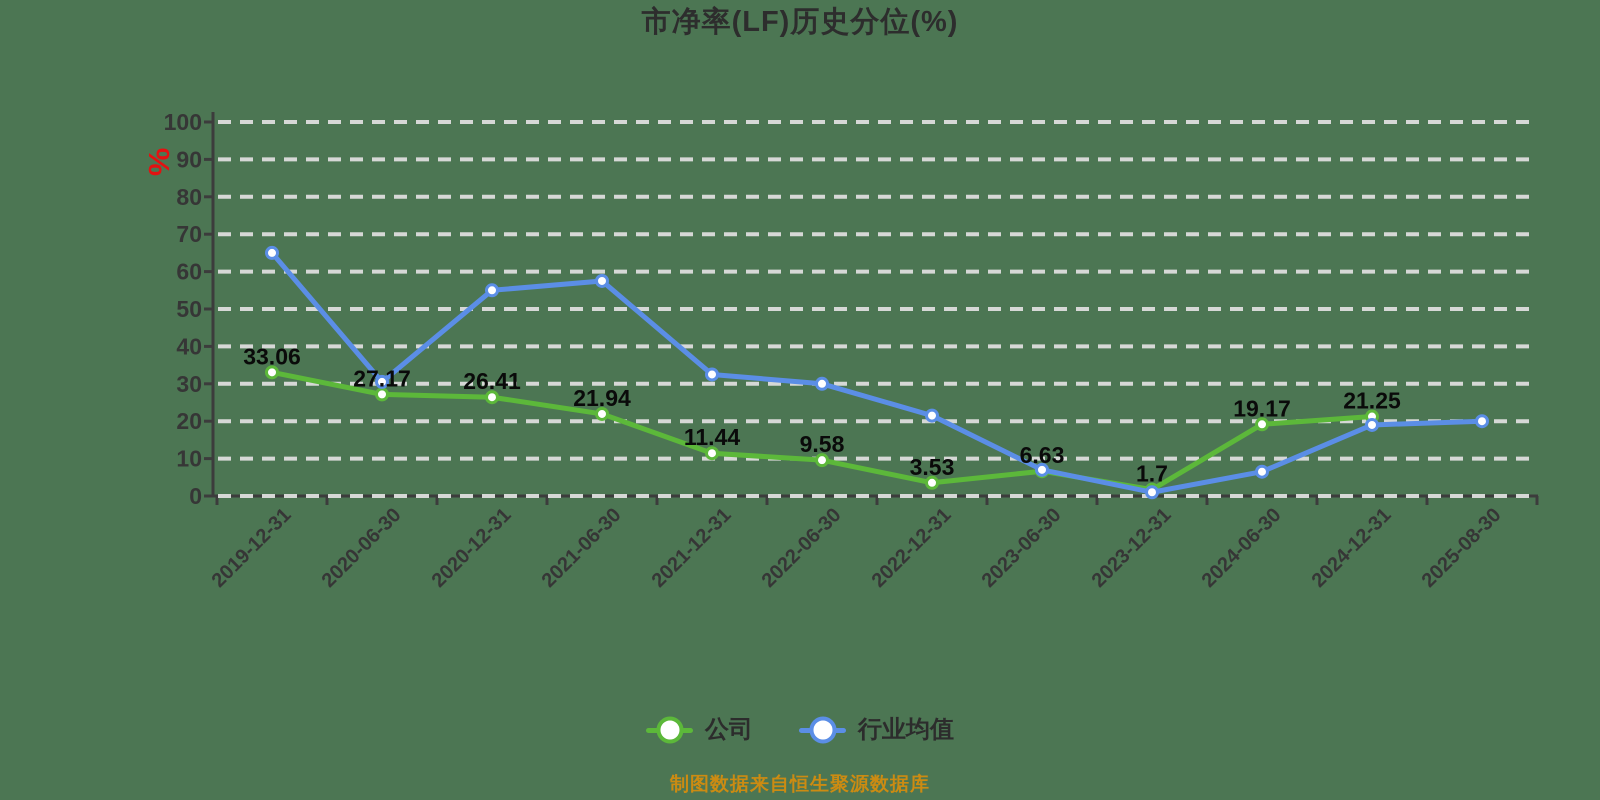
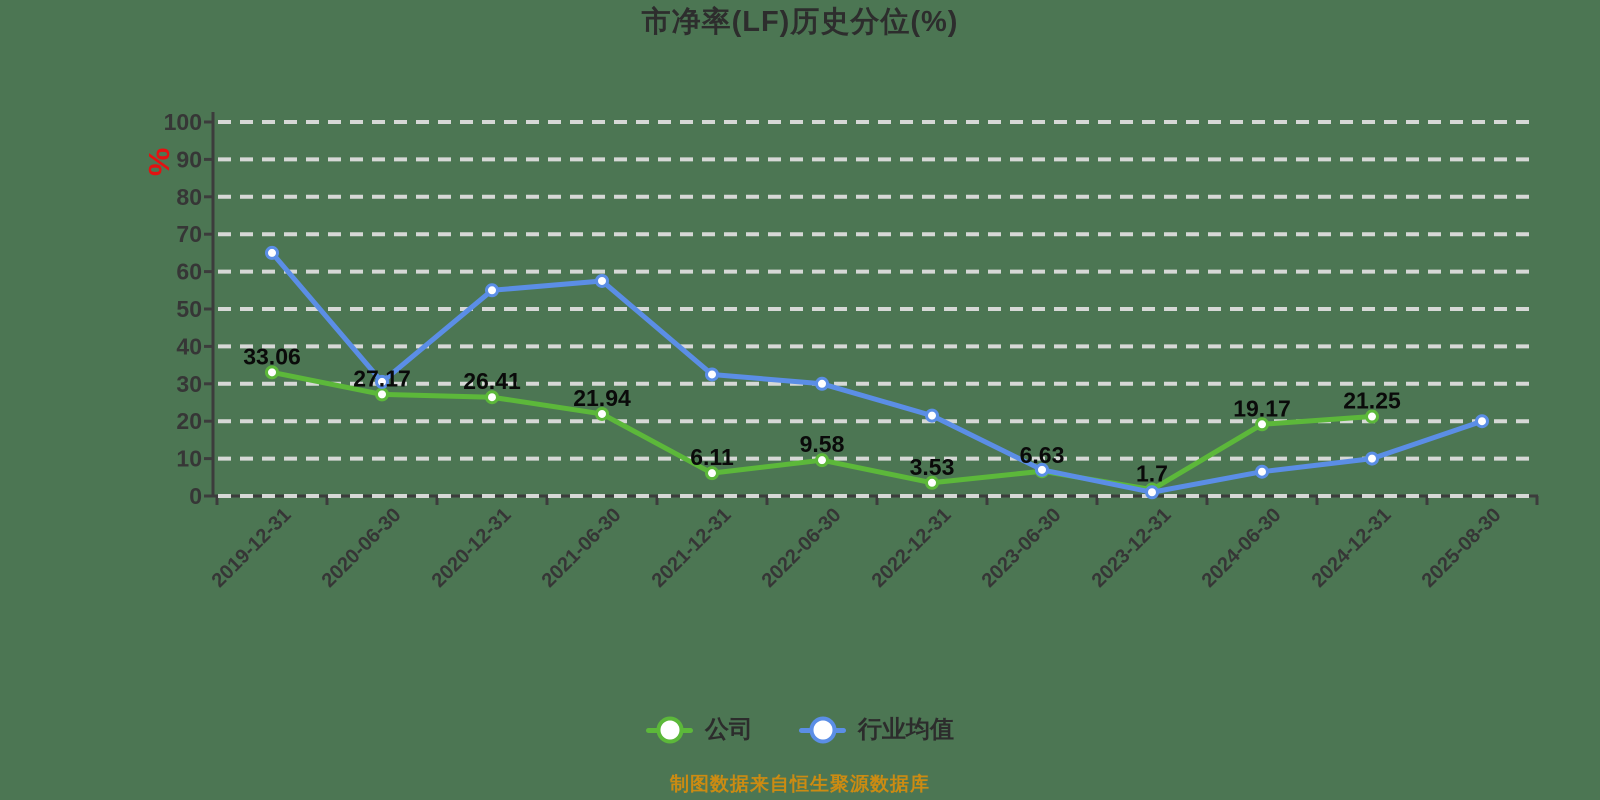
公司/2021-12-31: 11.44 -> 6.11
行业均值/2024-12-31: 19 -> 10
